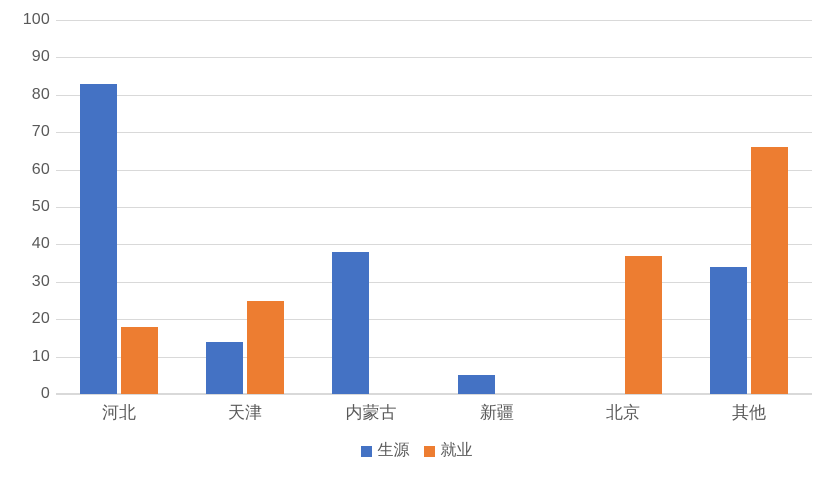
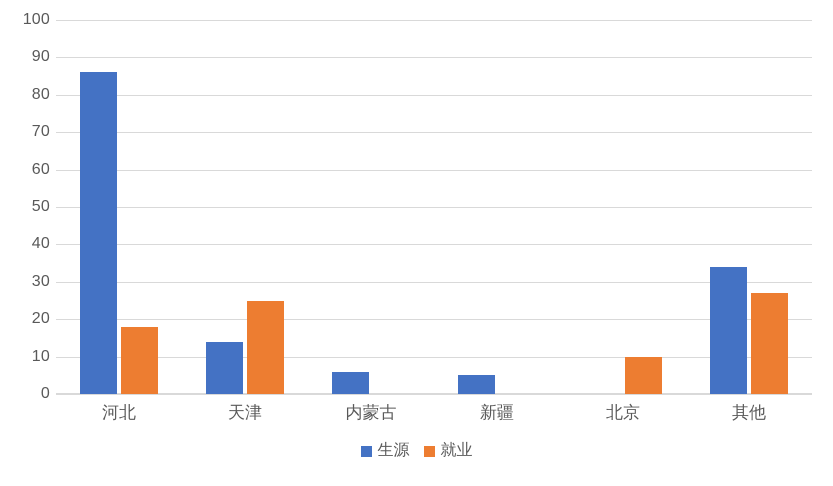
生源/河北: 83 -> 86
生源/内蒙古: 38 -> 6
就业/北京: 37 -> 10
就业/其他: 66 -> 27
